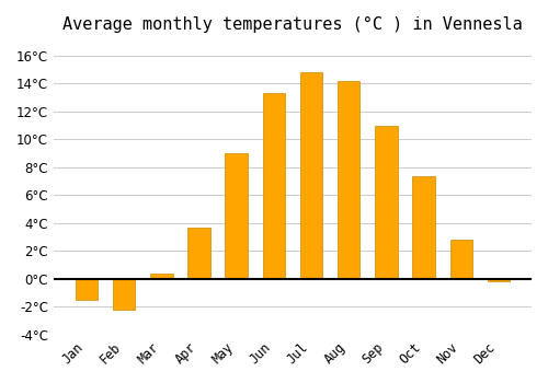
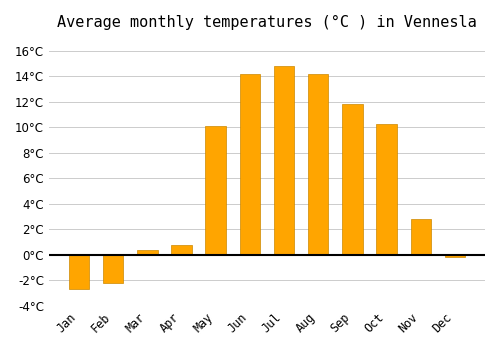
Jan: -1.5°C -> -2.7°C
Apr: 3.7°C -> 0.8°C
May: 9.0°C -> 10.1°C
Jun: 13.3°C -> 14.2°C
Sep: 11.0°C -> 11.8°C
Oct: 7.4°C -> 10.3°C
